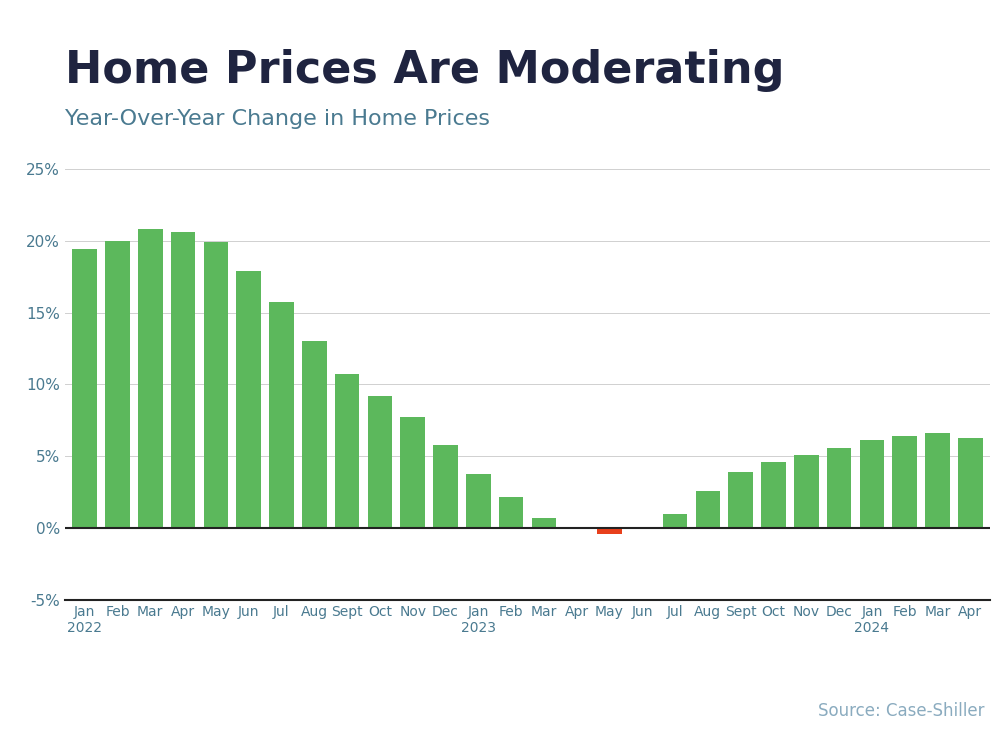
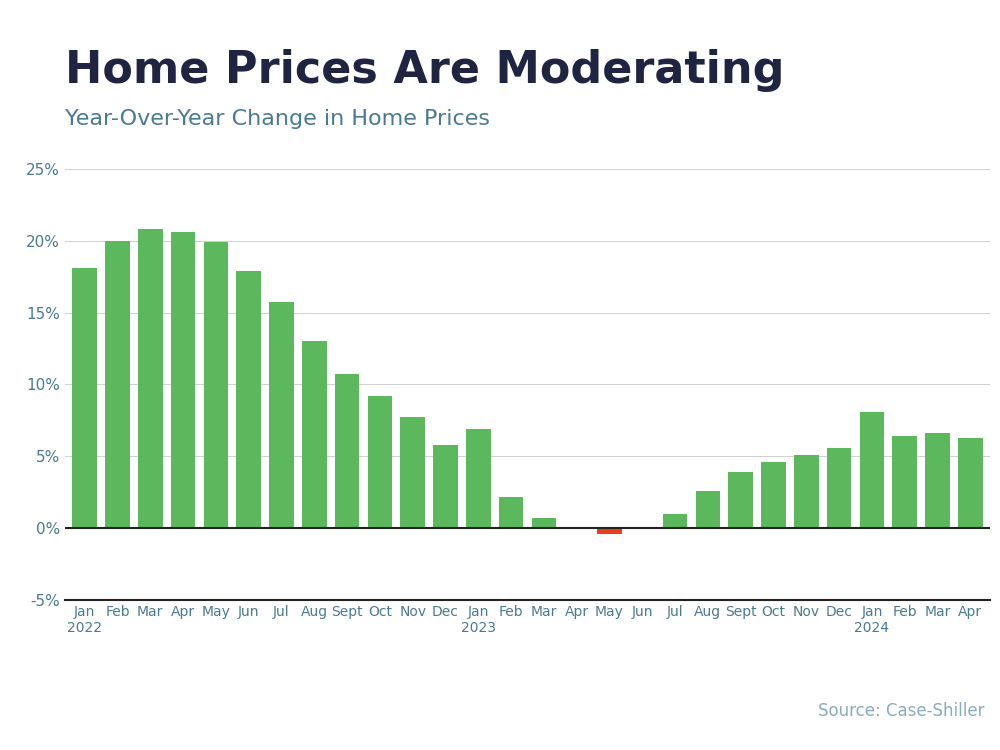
Jan 2022: 19.4% -> 18.1%
Jan 2023: 3.8% -> 6.9%
Jan 2024: 6.1% -> 8.1%
